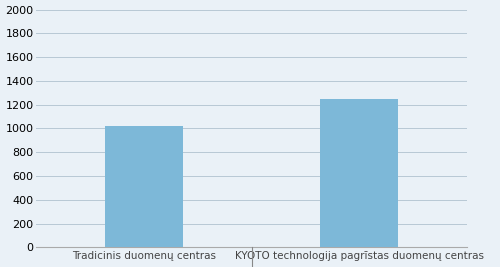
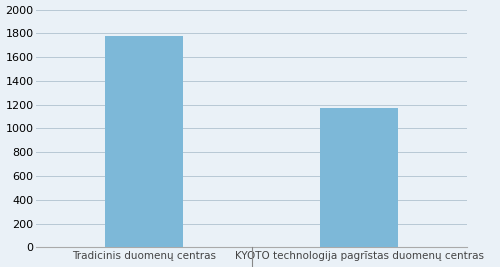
Tradicinis duomenų centras: 1020 -> 1780
KYOTO technologija pagrīstas duomenų centras: 1250 -> 1170
